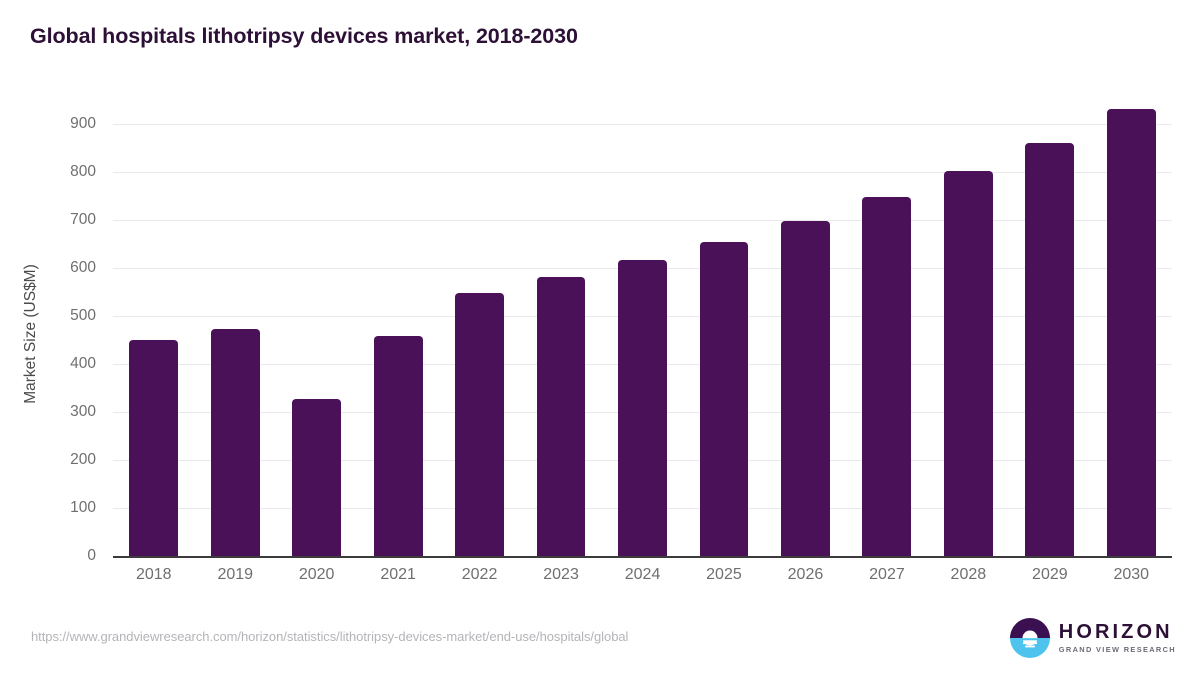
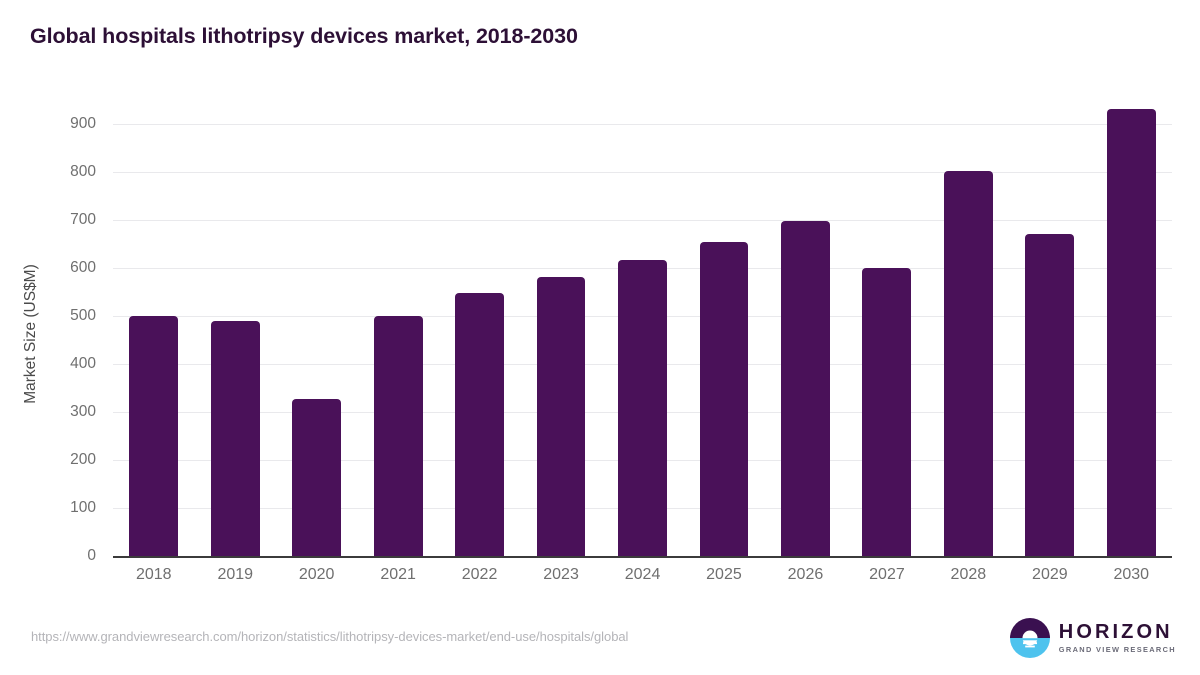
2018: 450 -> 500
2019: 470 -> 490
2021: 460 -> 500
2027: 750 -> 600
2029: 860 -> 670
